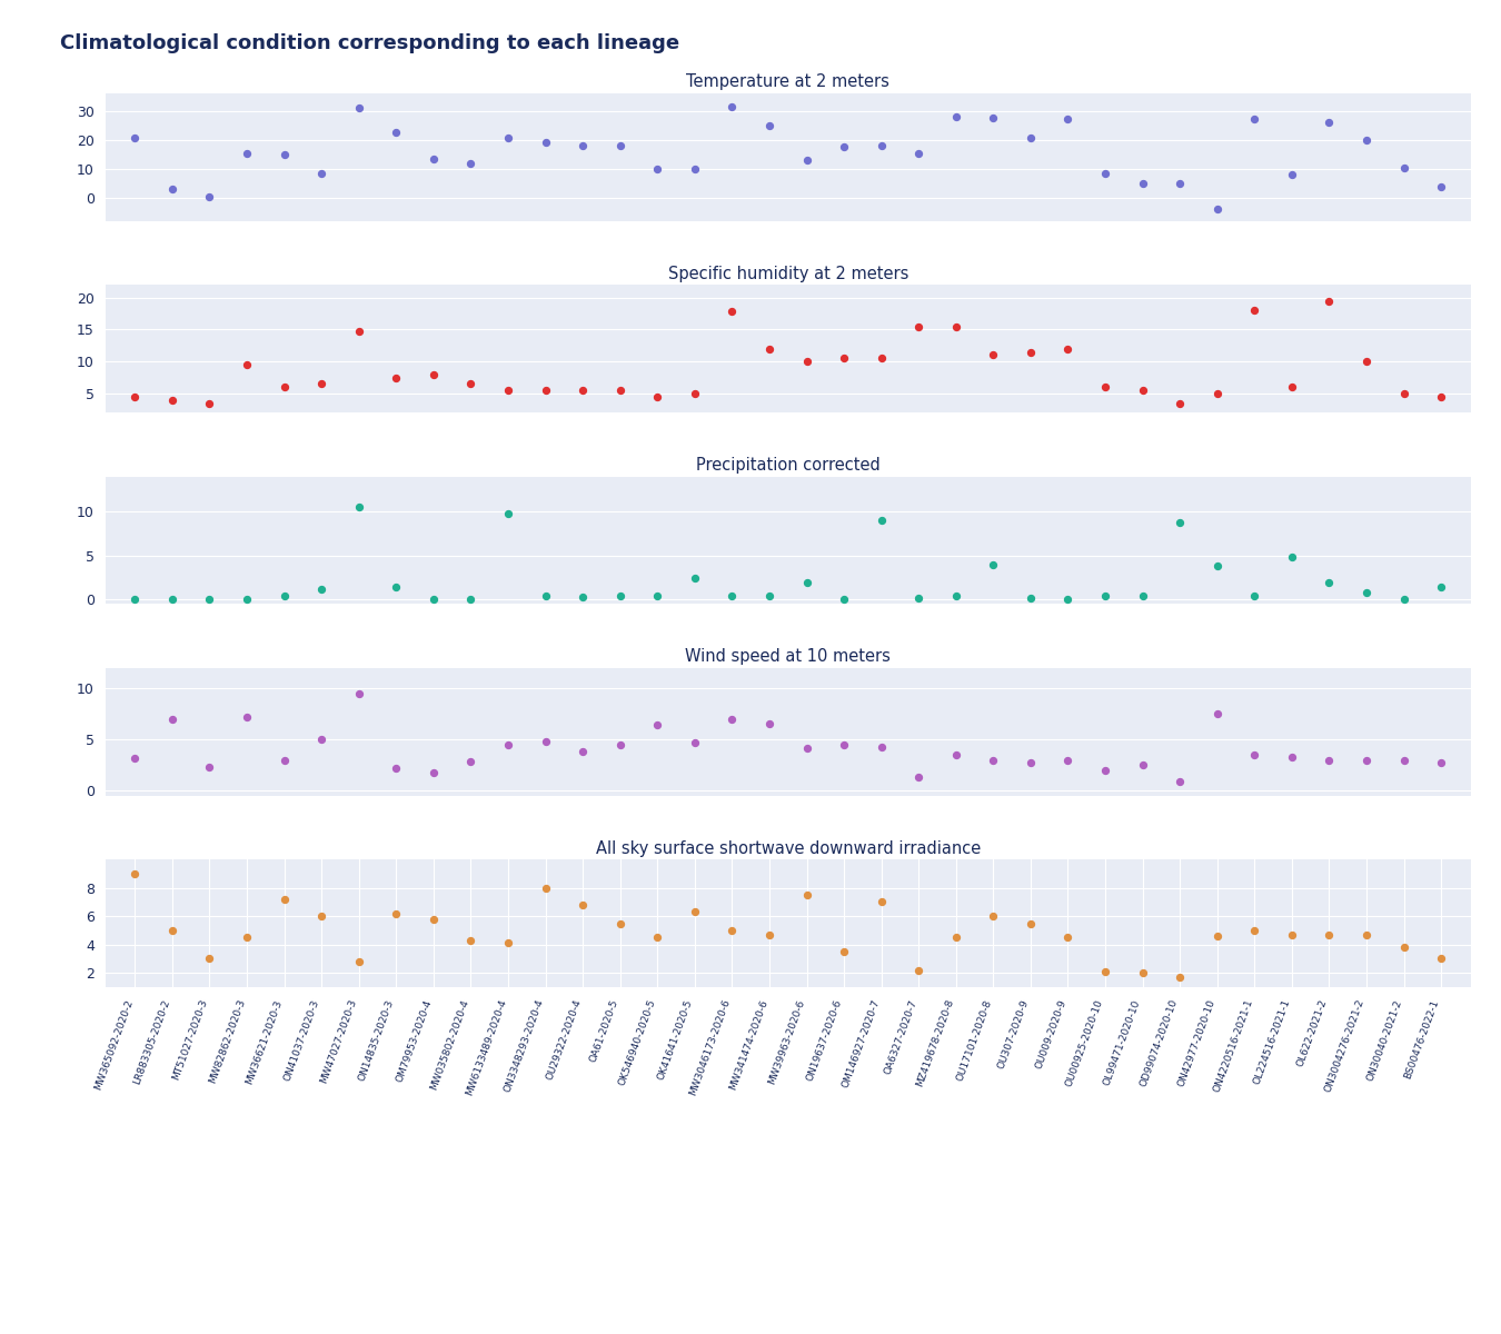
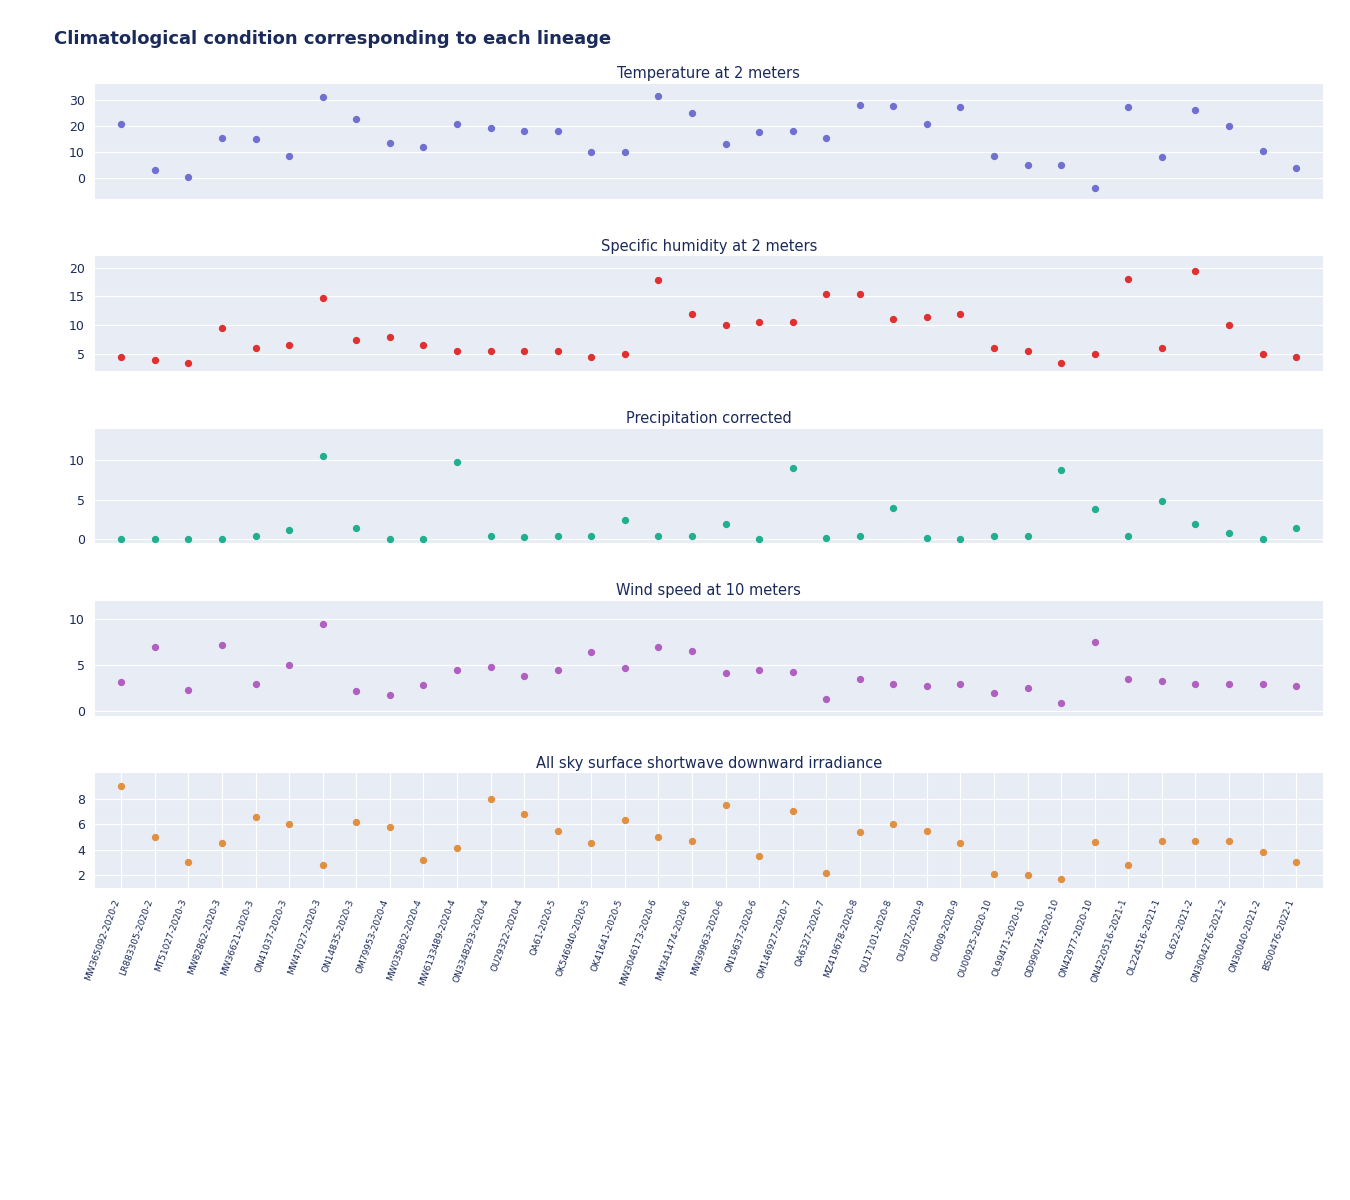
All sky surface shortwave downward irradiance/MW36621-2020-3: 7.2 -> 6.6
All sky surface shortwave downward irradiance/MW035802-2020-4: 4.3 -> 3.2
All sky surface shortwave downward irradiance/MZ419678-2020-8: 4.5 -> 5.4
All sky surface shortwave downward irradiance/ON4220516-2021-1: 5.0 -> 2.8
